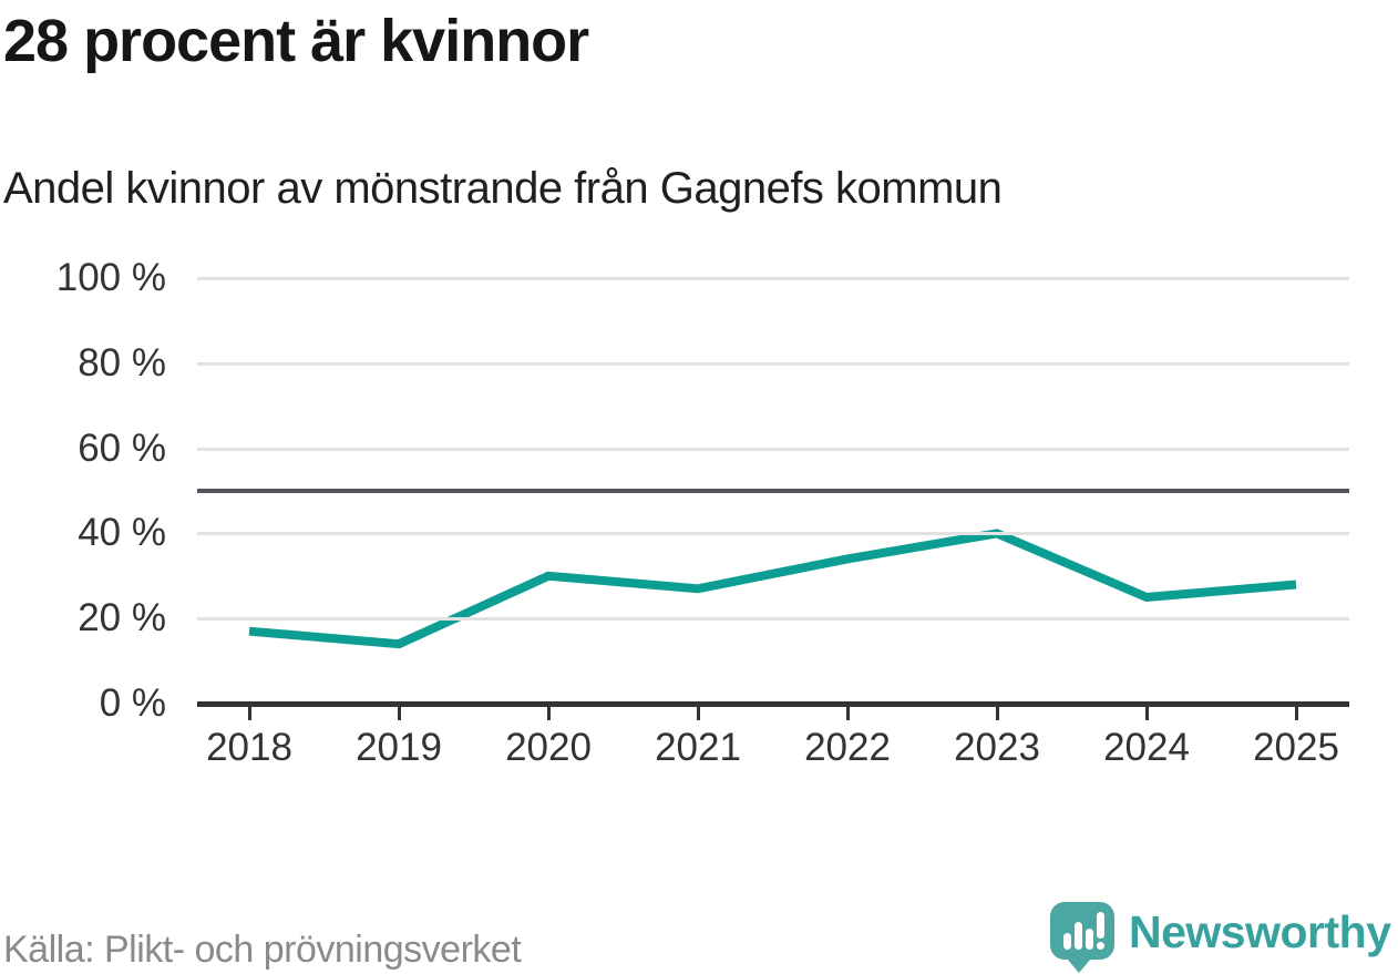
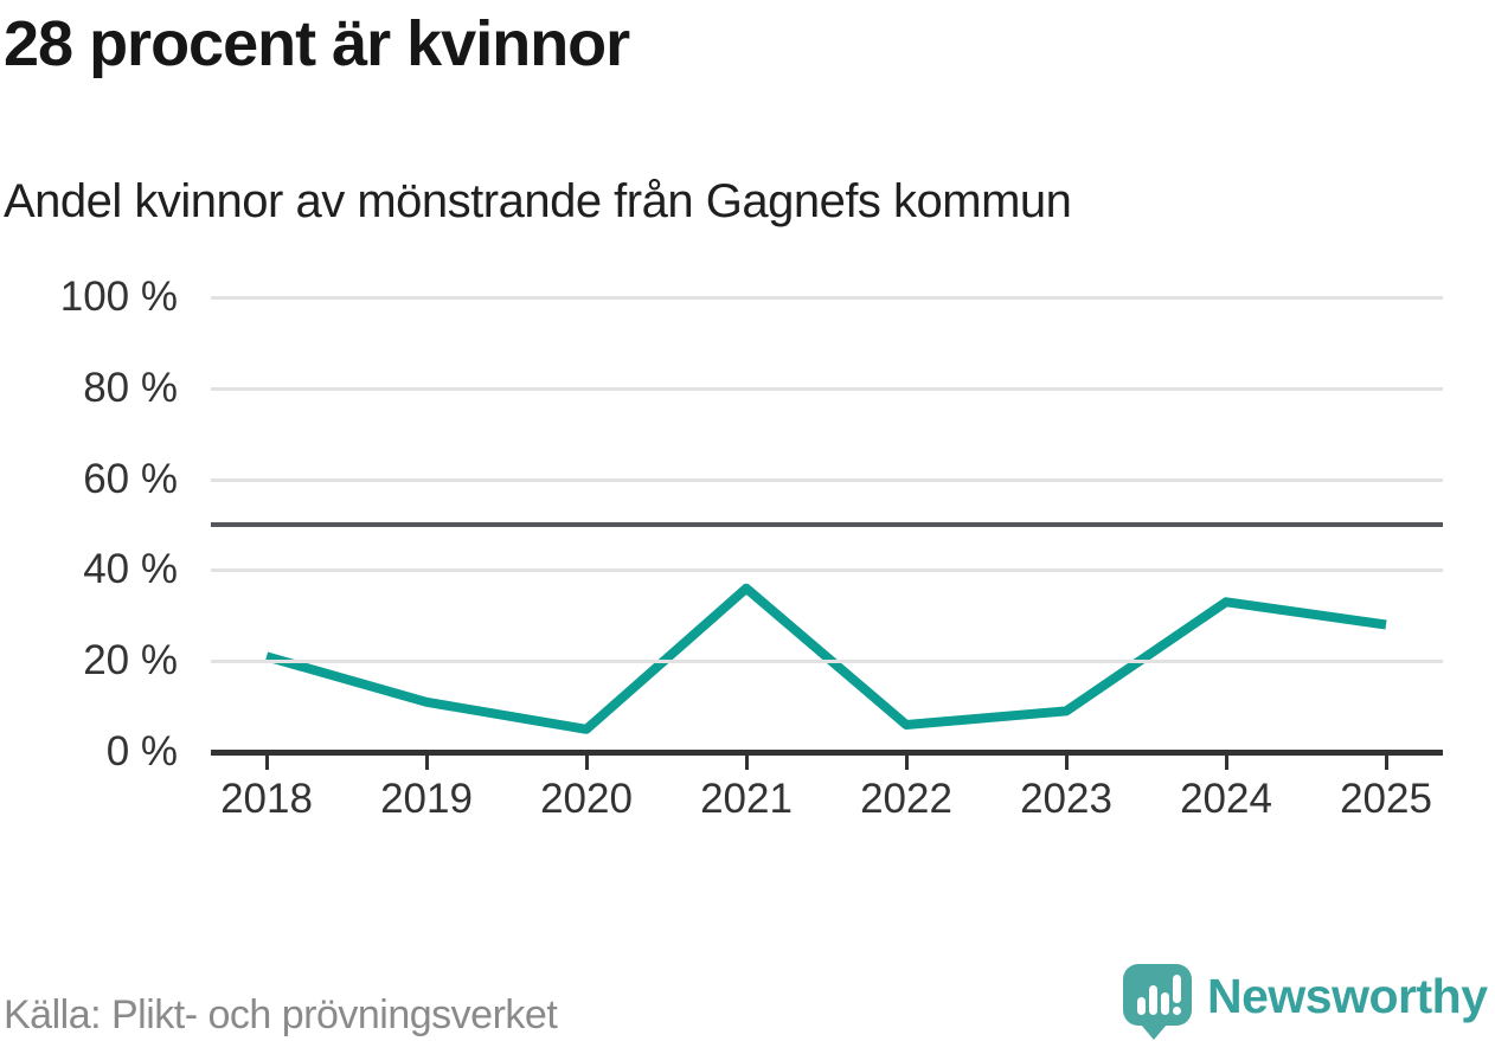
2018: 17% -> 21%
2019: 14% -> 11%
2020: 30% -> 5%
2021: 27% -> 36%
2022: 34% -> 6%
2023: 40% -> 9%
2024: 25% -> 33%
